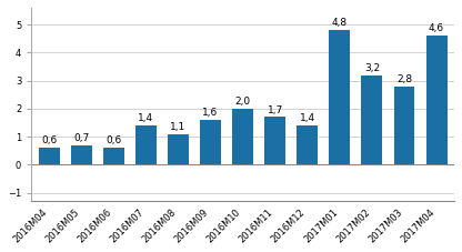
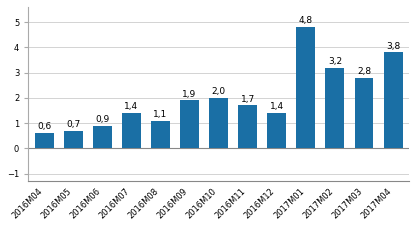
2016M06: 0,6 -> 0,9
2016M09: 1,6 -> 1,9
2017M04: 4,6 -> 3,8
